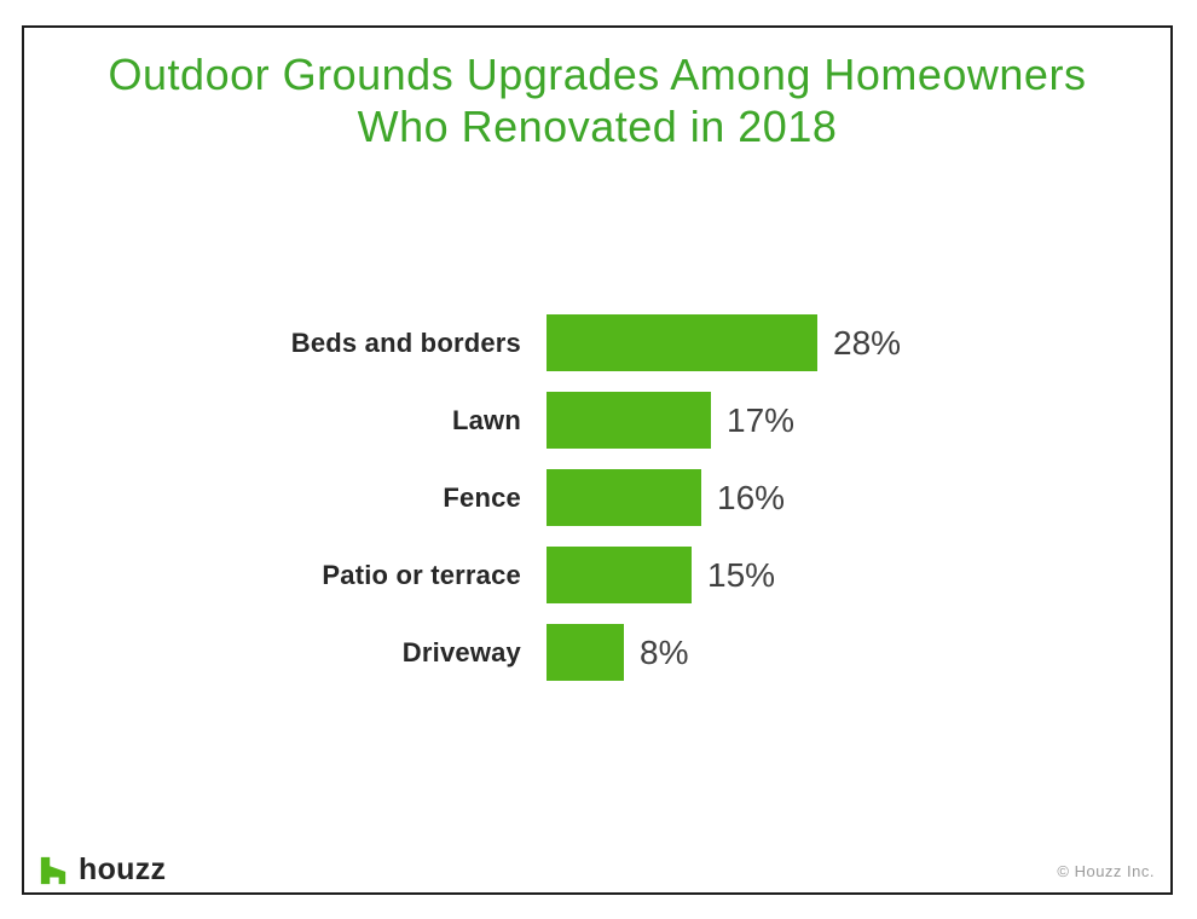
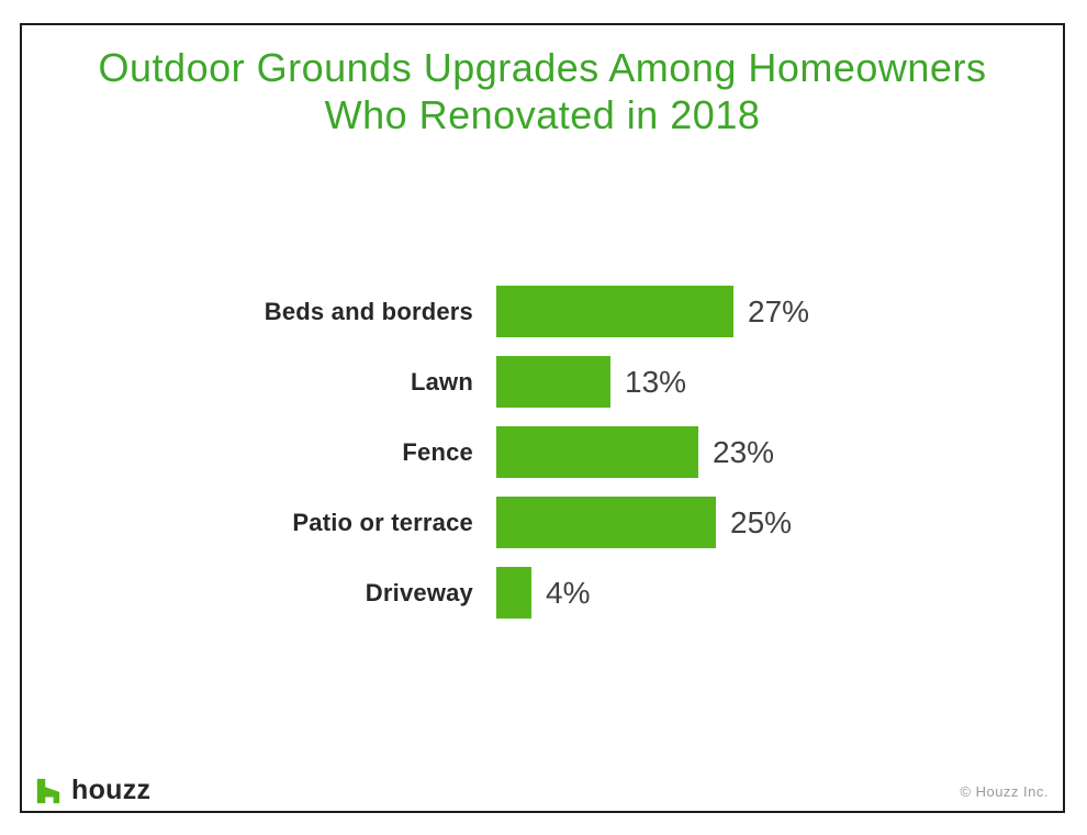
Beds and borders: 28% -> 27%
Lawn: 17% -> 13%
Fence: 16% -> 23%
Patio or terrace: 15% -> 25%
Driveway: 8% -> 4%
